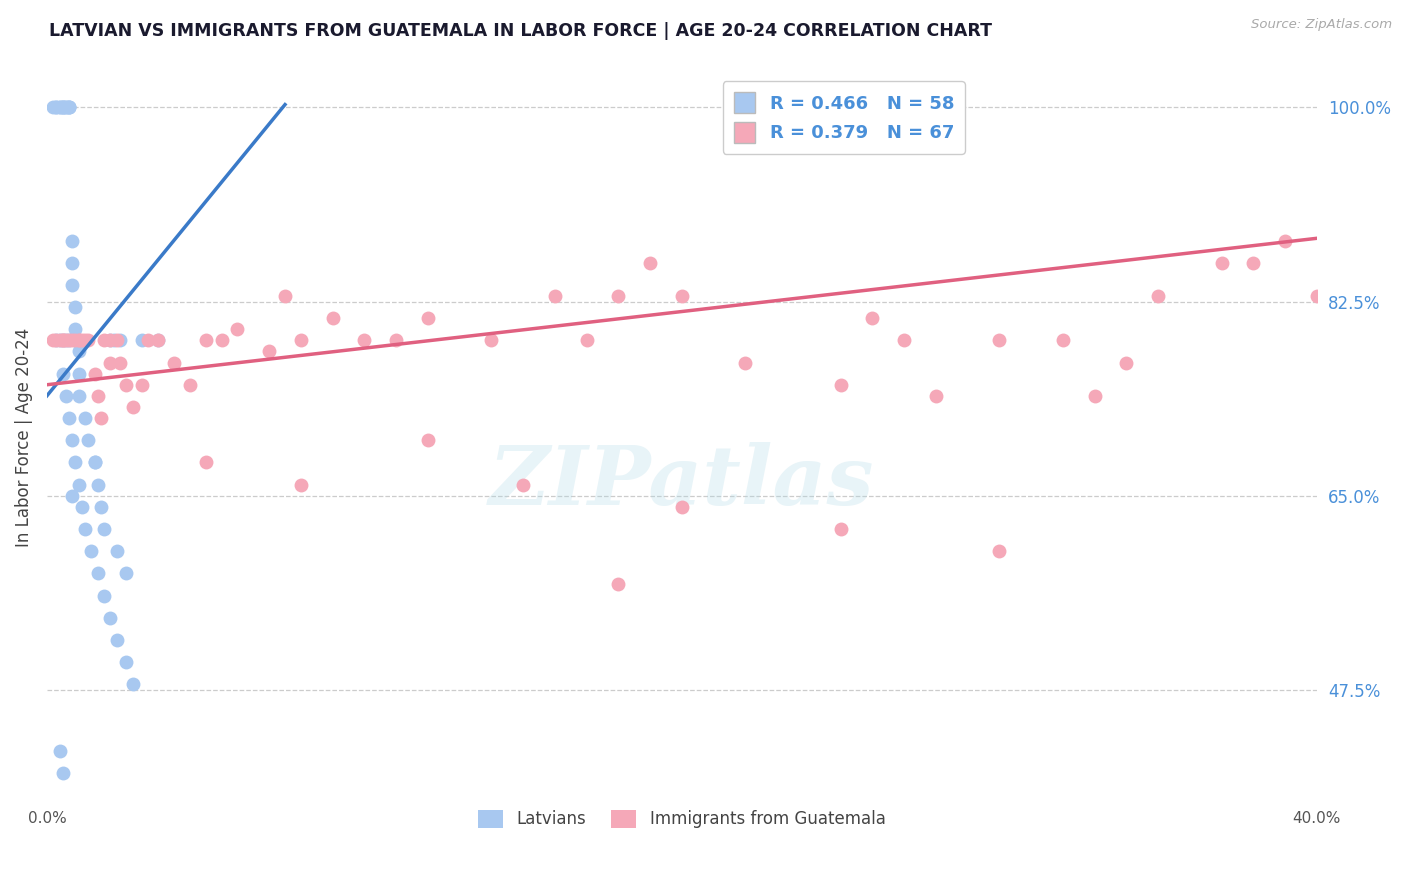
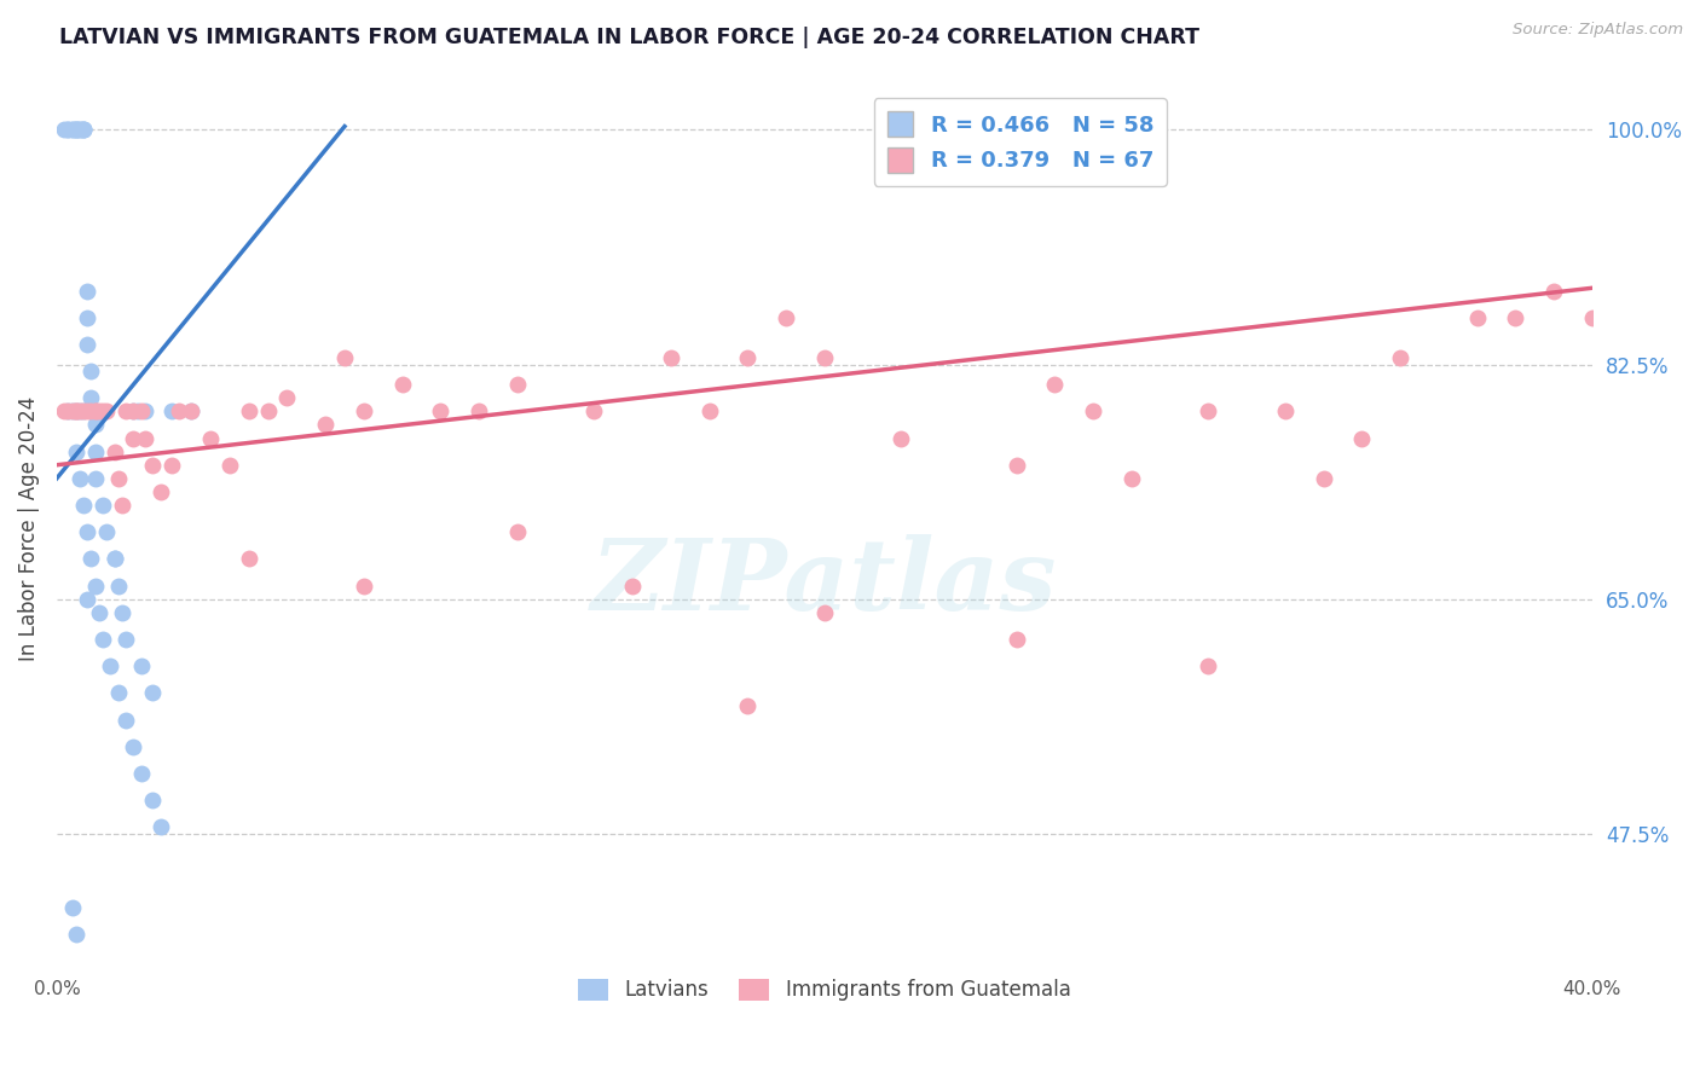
Immigrants from Guatemala/40.0%: 83% -> 86%
